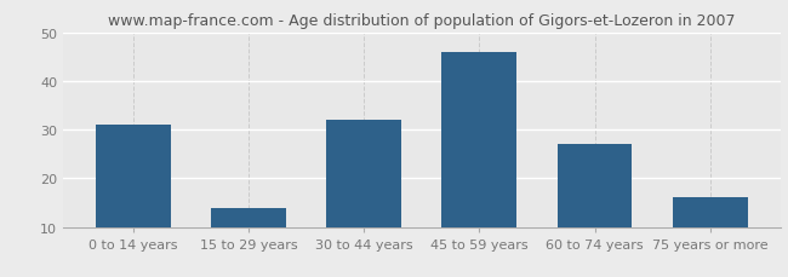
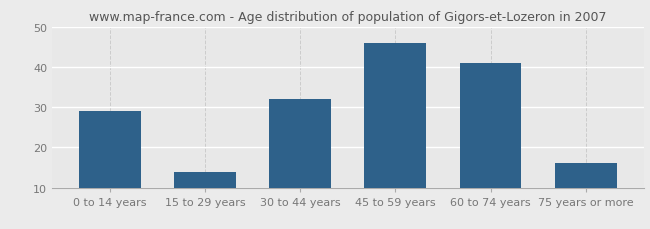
0 to 14 years: 31 -> 29
60 to 74 years: 27 -> 41
